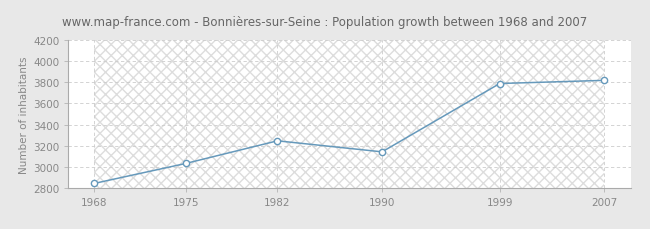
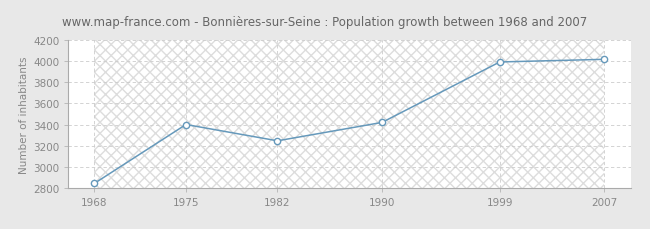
1975: 3030 -> 3400
1990: 3140 -> 3420
1999: 3790 -> 4000
2007: 3820 -> 4020
